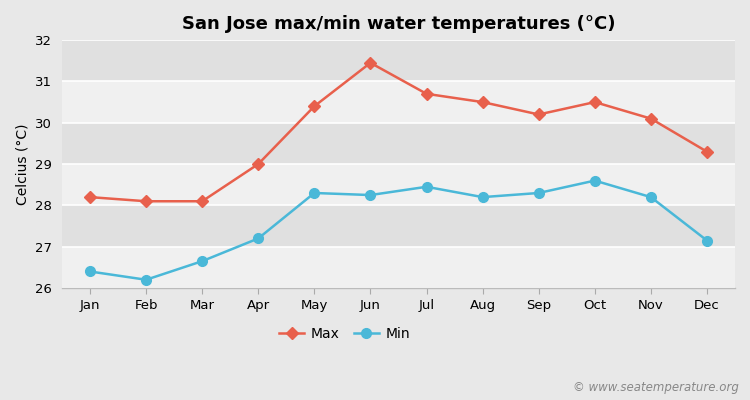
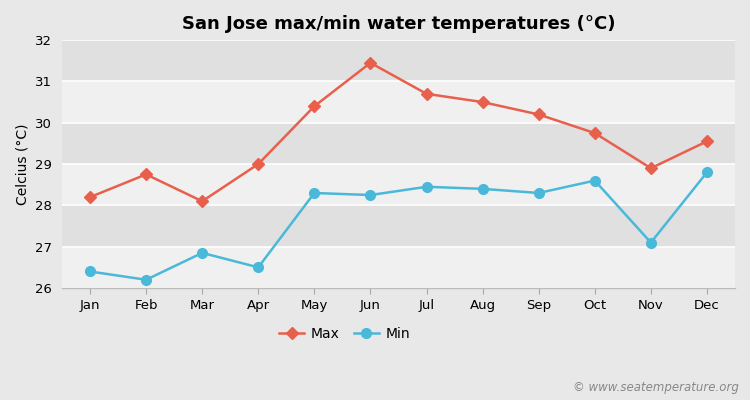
Max/Feb: 28.10 -> 28.75
Min/Mar: 26.65 -> 26.85
Min/Apr: 27.20 -> 26.50
Min/Aug: 28.20 -> 28.40
Max/Oct: 30.50 -> 29.75
Max/Nov: 30.10 -> 28.90
Min/Nov: 28.20 -> 27.10
Max/Dec: 29.30 -> 29.55
Min/Dec: 27.15 -> 28.80
